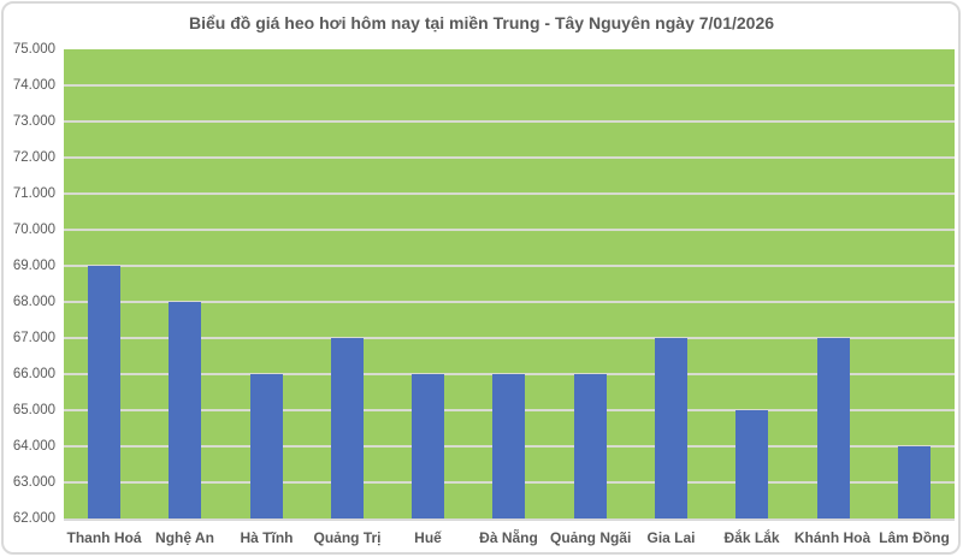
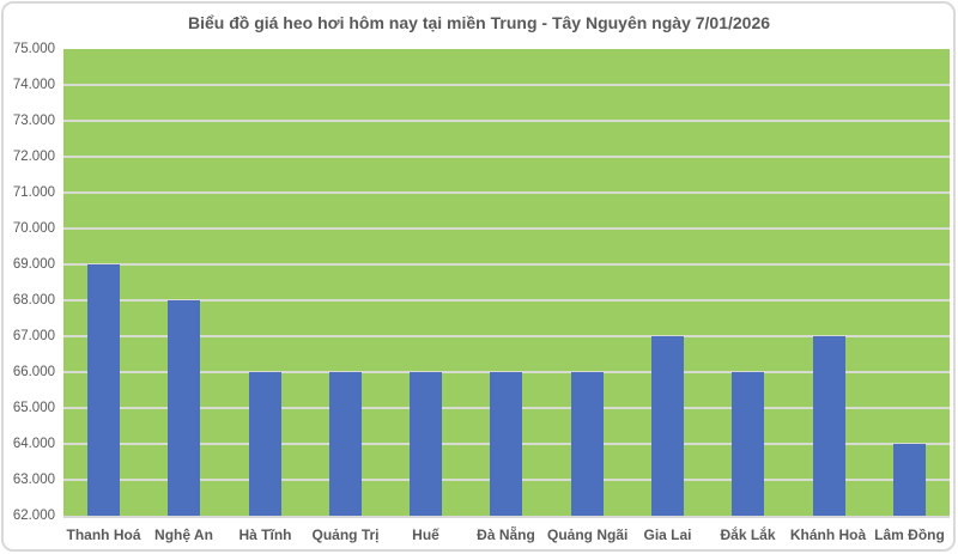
Quảng Trị: 67000 -> 66000
Đắk Lắk: 65000 -> 66000
